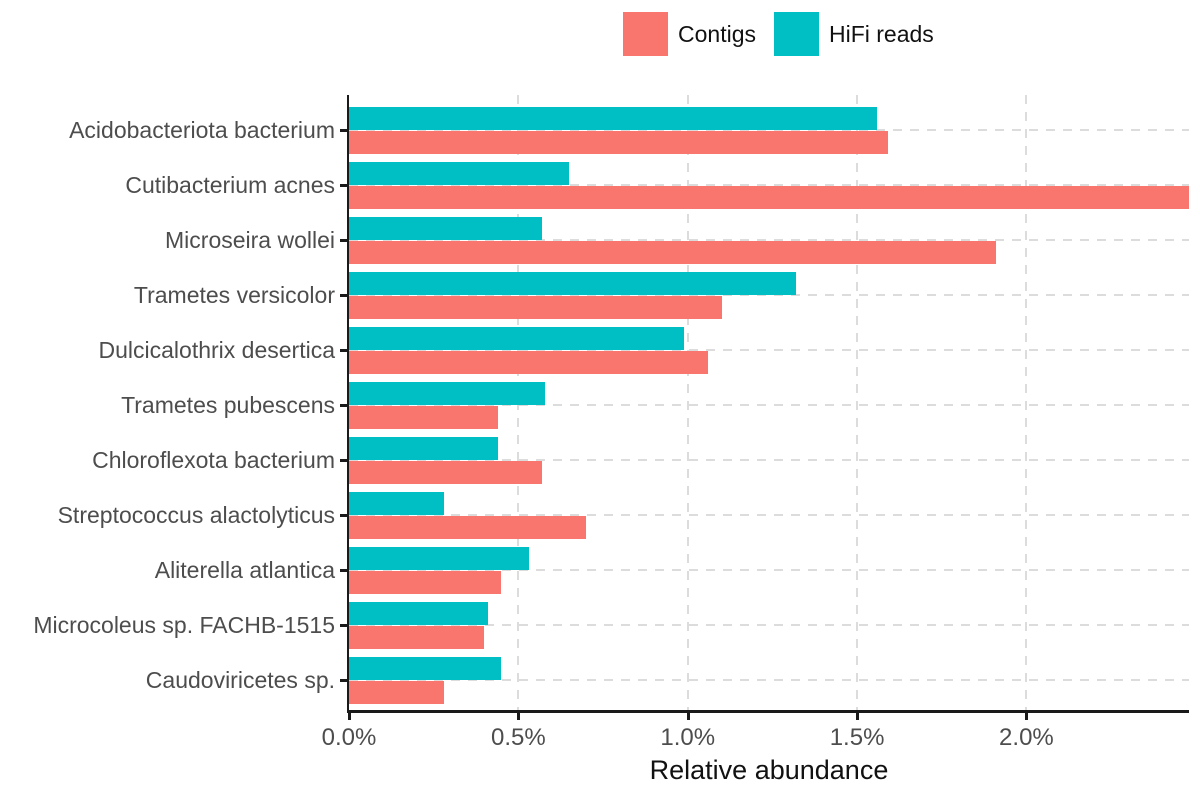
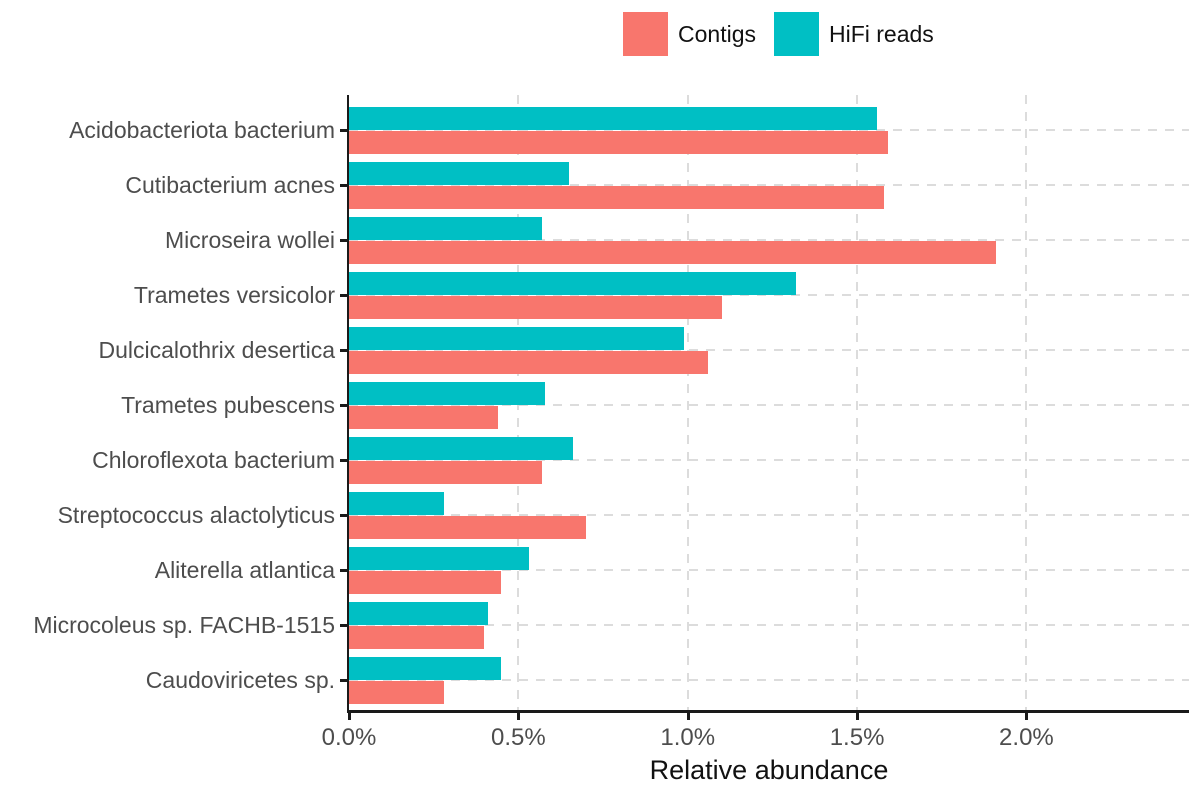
Contigs/Cutibacterium acnes: 2.48% -> 1.58%
HiFi reads/Chloroflexota bacterium: 0.44% -> 0.66%
